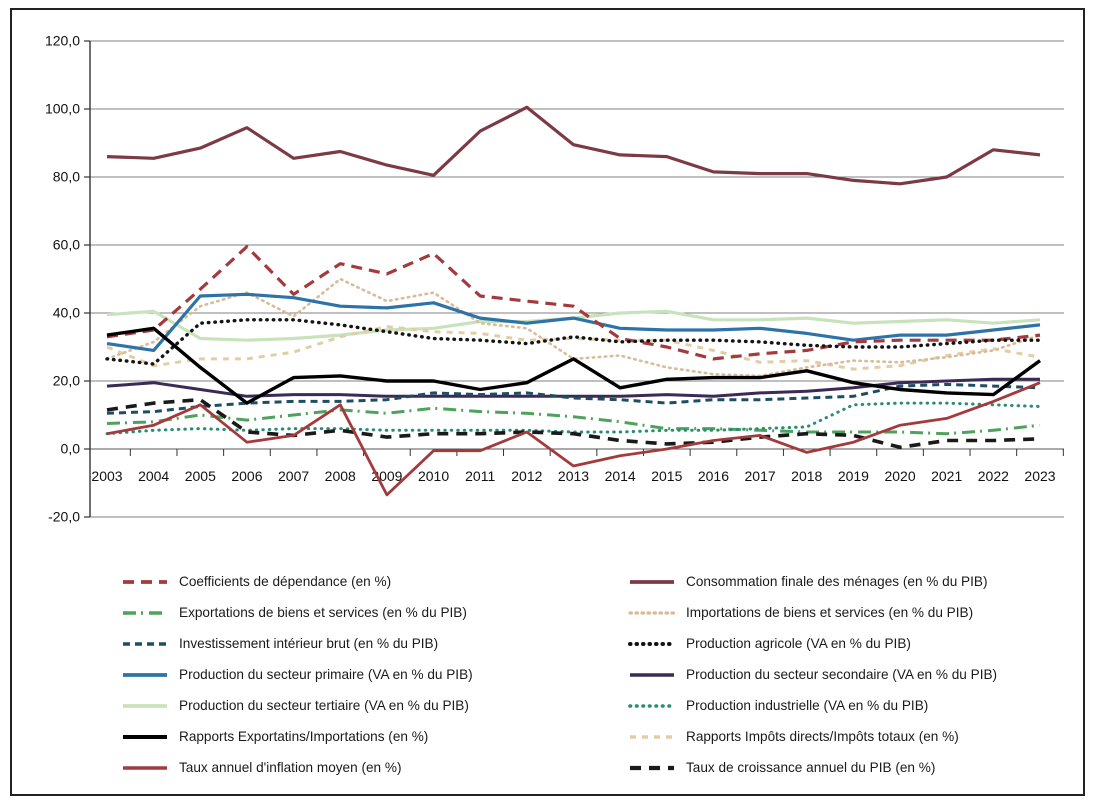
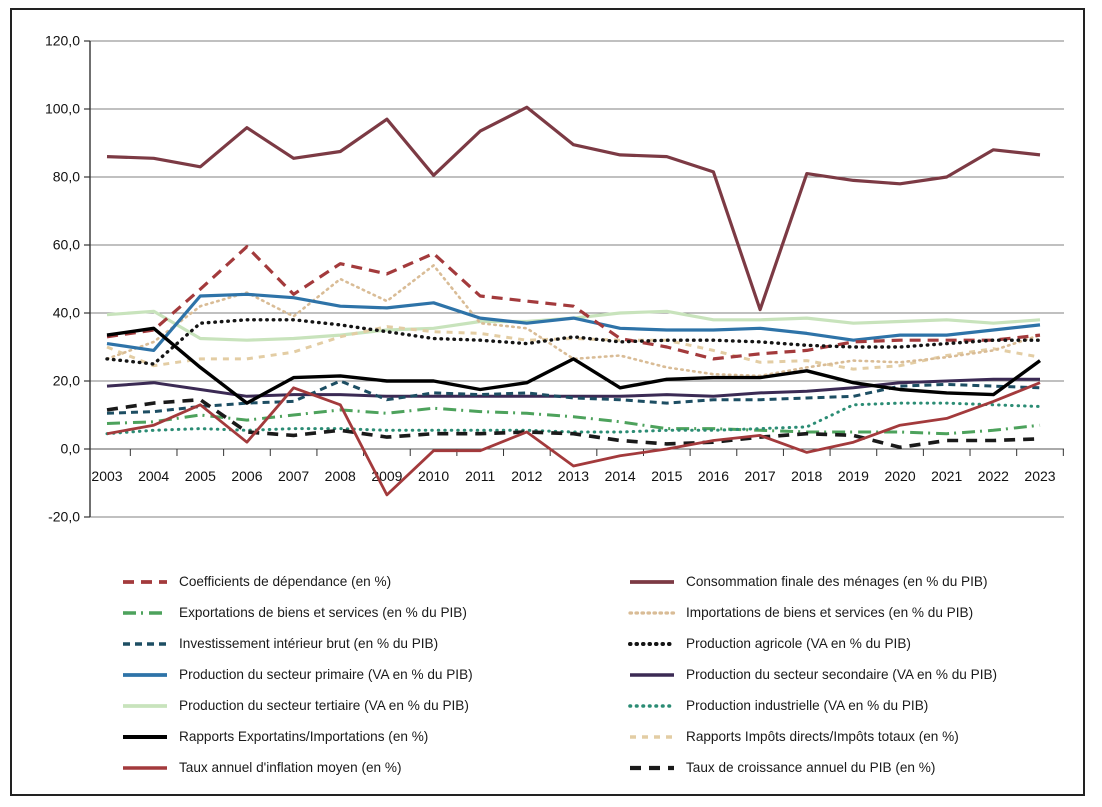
Consommation finale des ménages (en % du PIB)/2005: 88 -> 83
Taux annuel d'inflation moyen (en %)/2007: 4 -> 18
Investissement intérieur brut (en % du PIB)/2008: 14 -> 20
Consommation finale des ménages (en % du PIB)/2009: 84 -> 97
Importations de biens et services (en % du PIB)/2010: 46 -> 54
Consommation finale des ménages (en % du PIB)/2017: 81 -> 41
